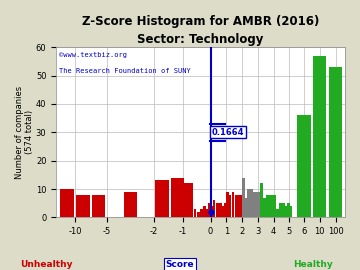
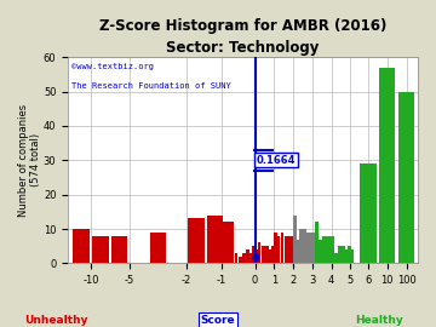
6: 36 -> 29
100: 53 -> 50
